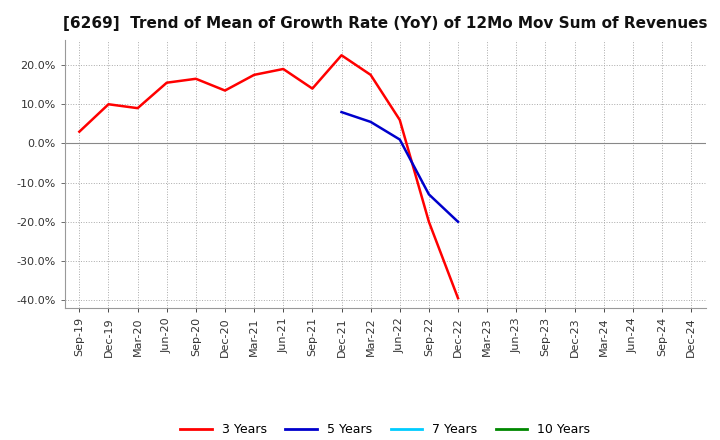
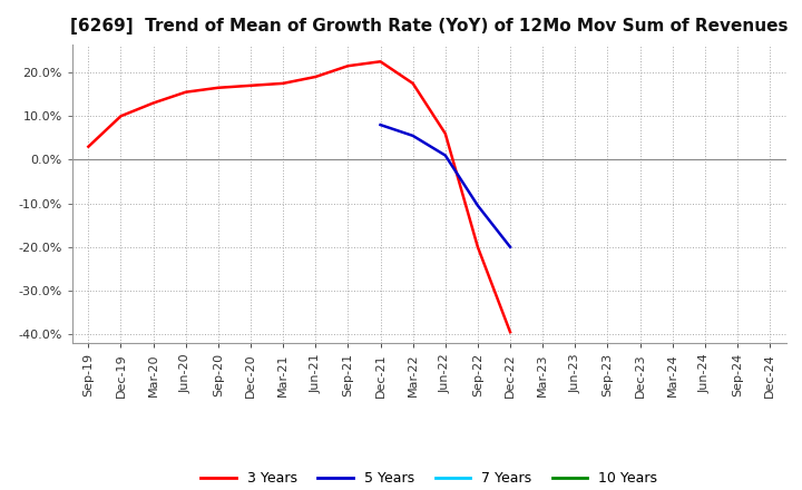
3 Years/Mar-20: 9.0% -> 13.0%
3 Years/Dec-20: 13.5% -> 17.0%
3 Years/Sep-21: 14.0% -> 21.5%
5 Years/Sep-22: -13.0% -> -10.5%
